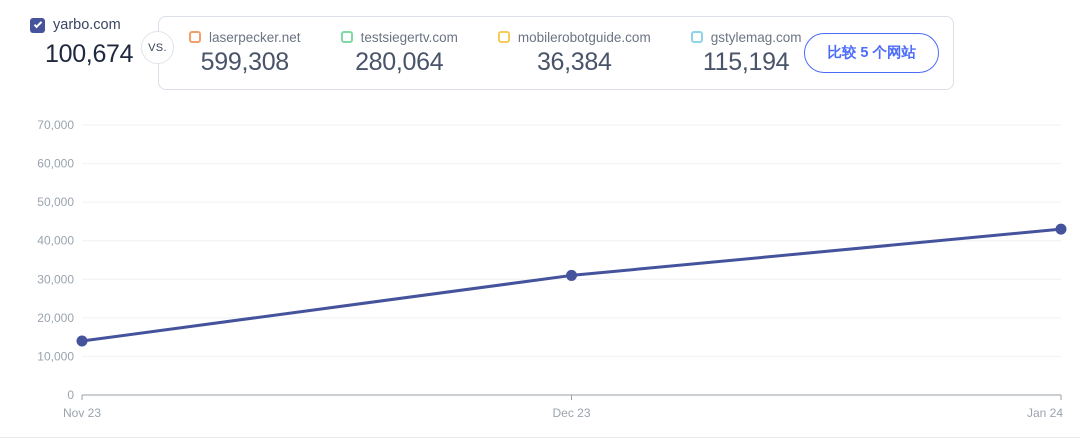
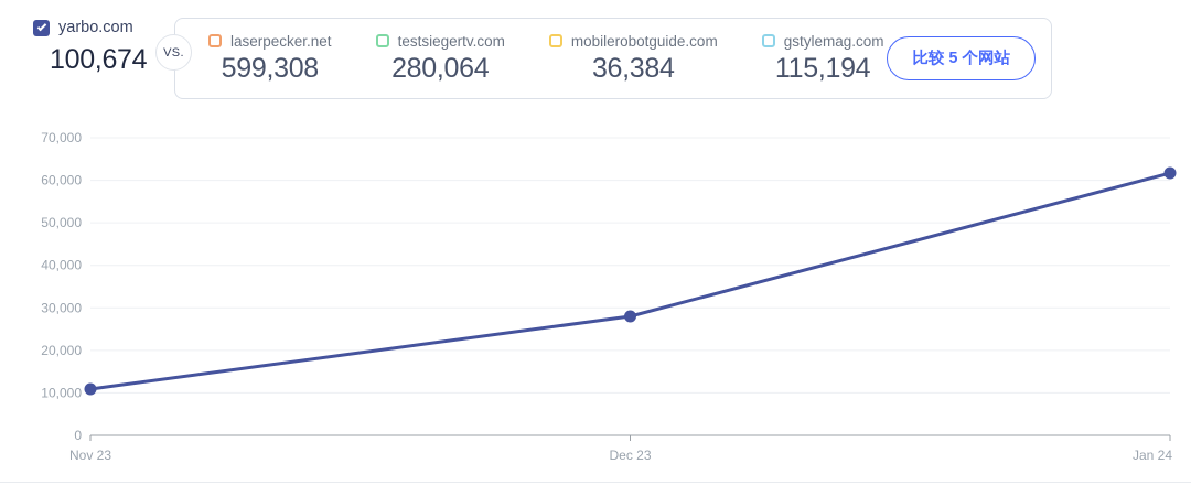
Nov 23: 14000 -> 11000
Dec 23: 31000 -> 28000
Jan 24: 43000 -> 62000
